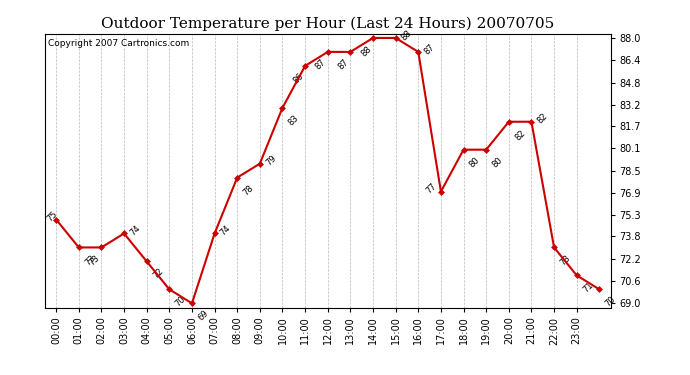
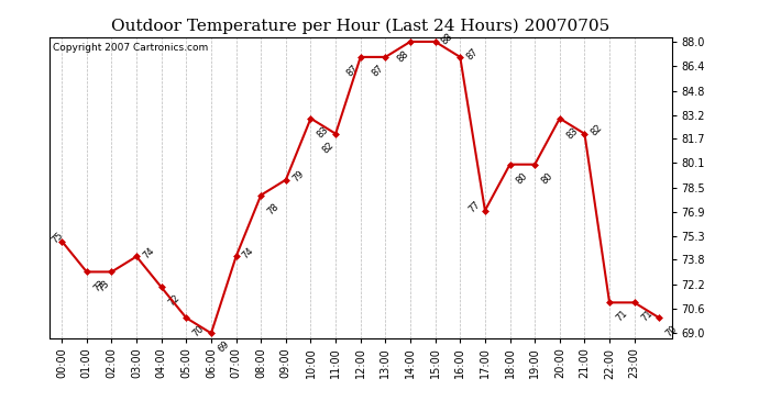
11:00: 86 -> 82
20:00: 82 -> 83
22:00: 73 -> 71
